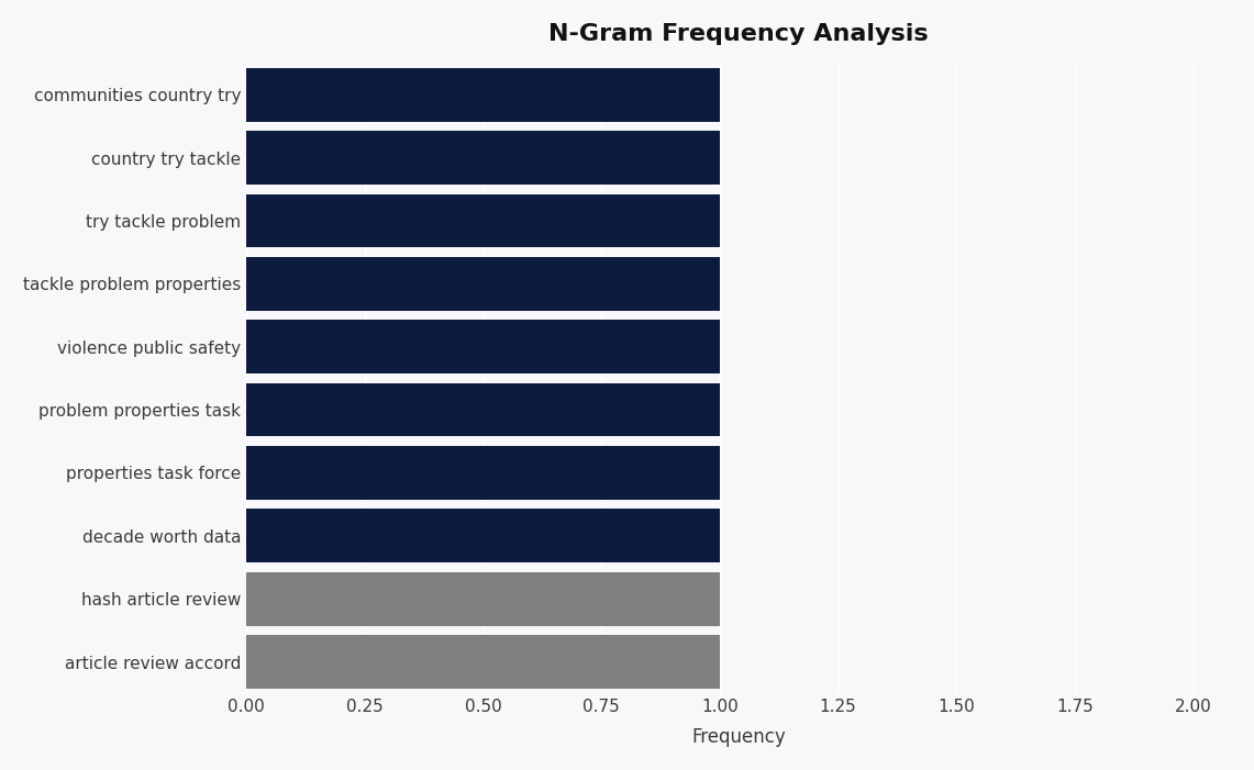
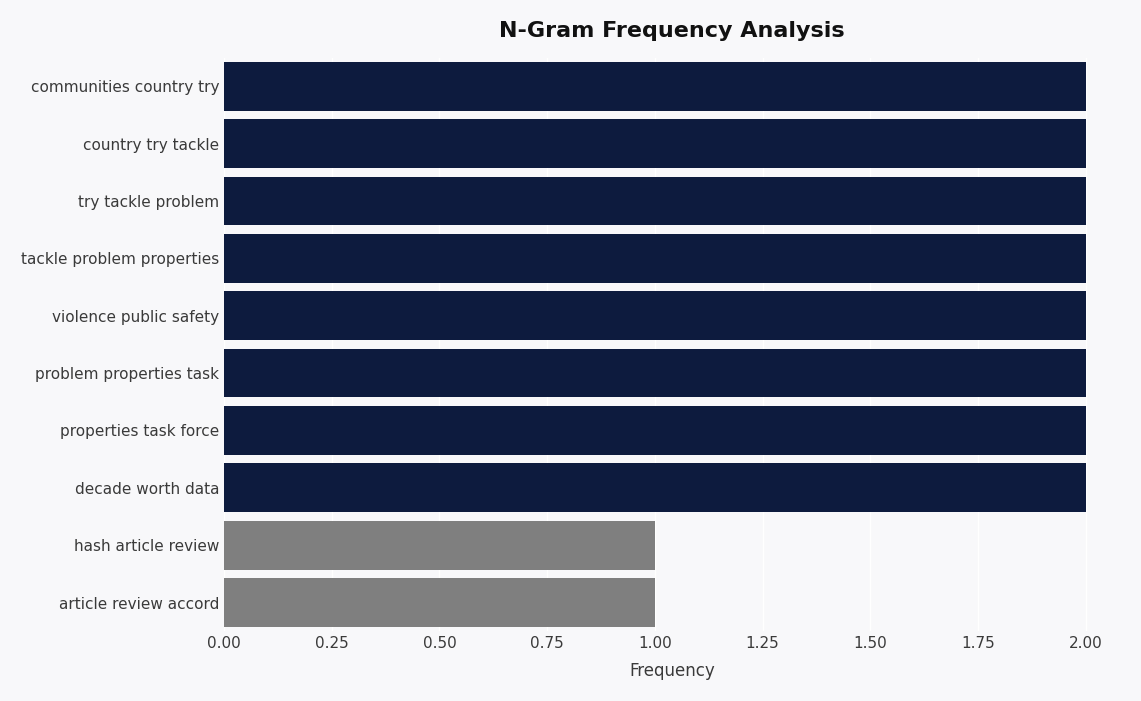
communities country try: 1 -> 2
country try tackle: 1 -> 2
try tackle problem: 1 -> 2
tackle problem properties: 1 -> 2
violence public safety: 1 -> 2
problem properties task: 1 -> 2
properties task force: 1 -> 2
decade worth data: 1 -> 2
